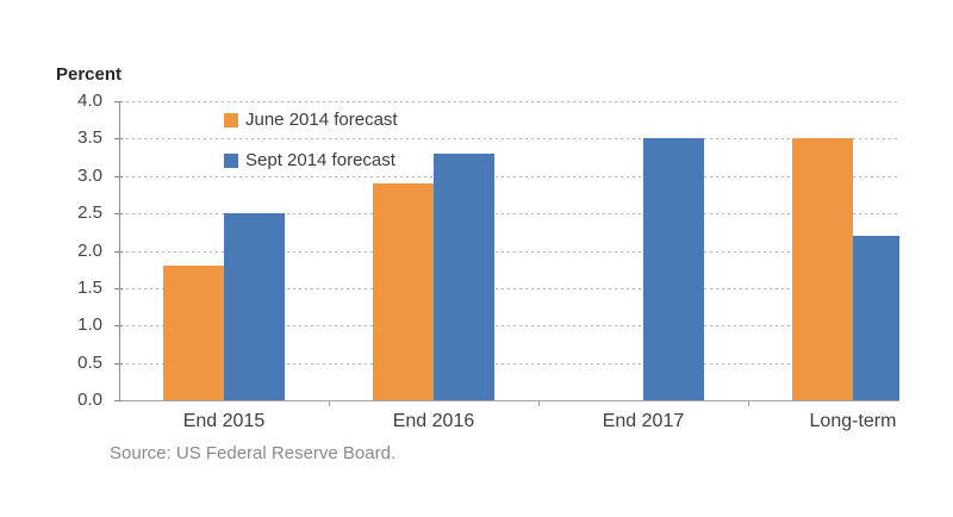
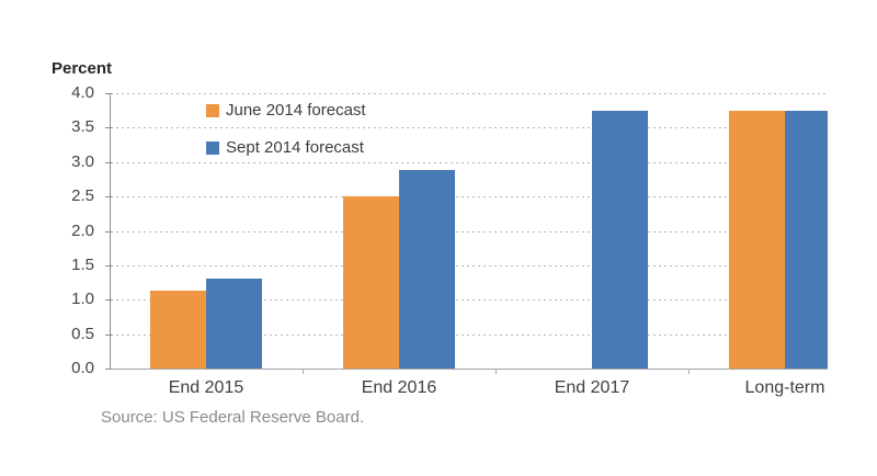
June 2014 forecast/End 2015: 1.8 -> 1.1
Sept 2014 forecast/End 2015: 2.5 -> 1.3
June 2014 forecast/End 2016: 2.9 -> 2.5
Sept 2014 forecast/End 2016: 3.3 -> 2.9
Sept 2014 forecast/End 2017: 3.5 -> 3.8
June 2014 forecast/Long-term: 3.5 -> 3.8
Sept 2014 forecast/Long-term: 2.2 -> 3.8
